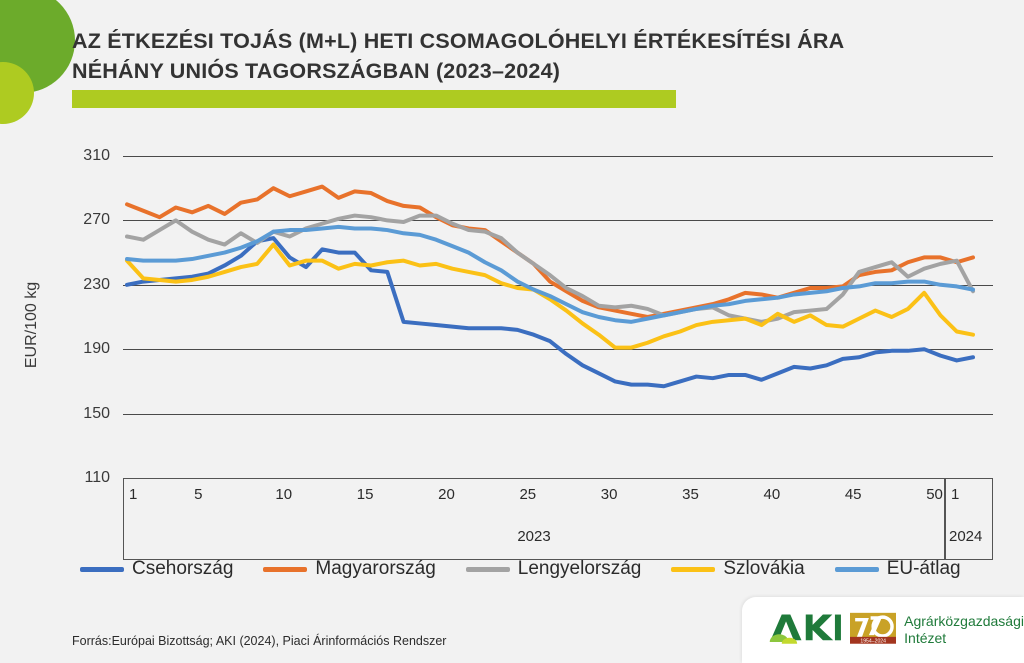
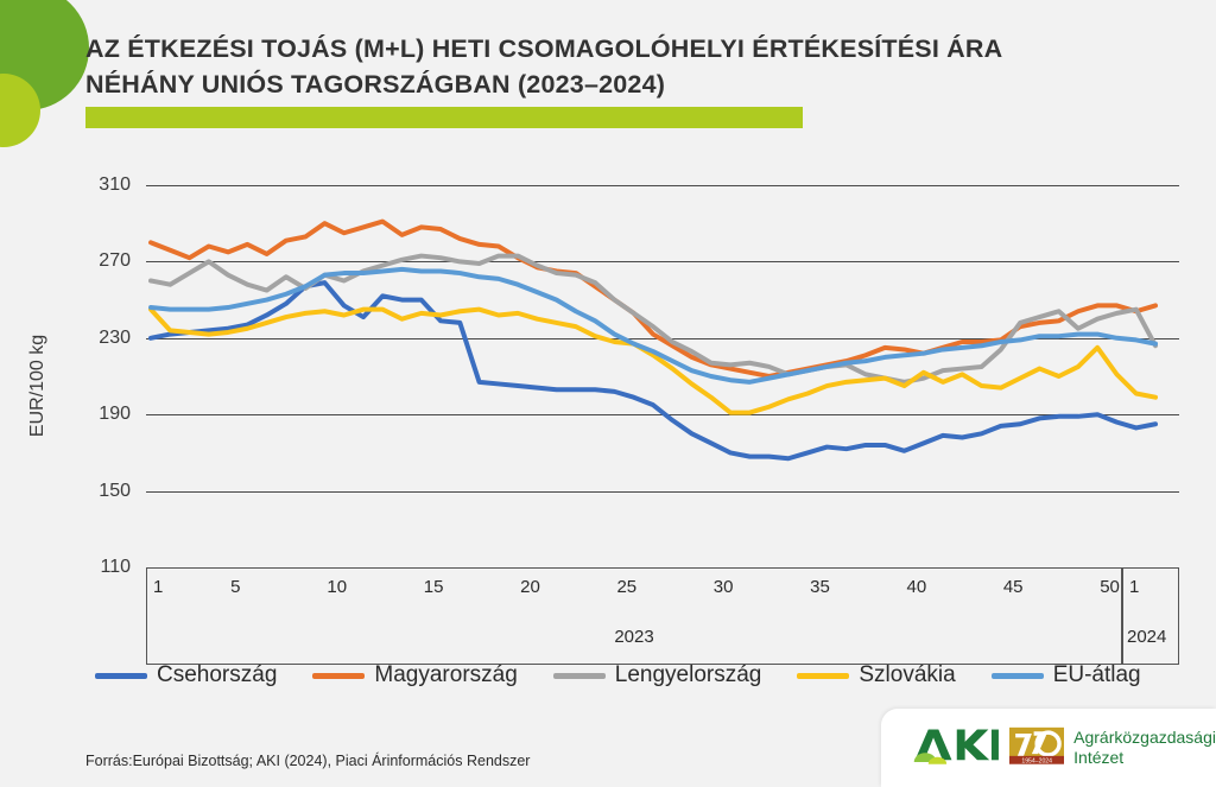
Szlovákia/10: 255 -> 244
